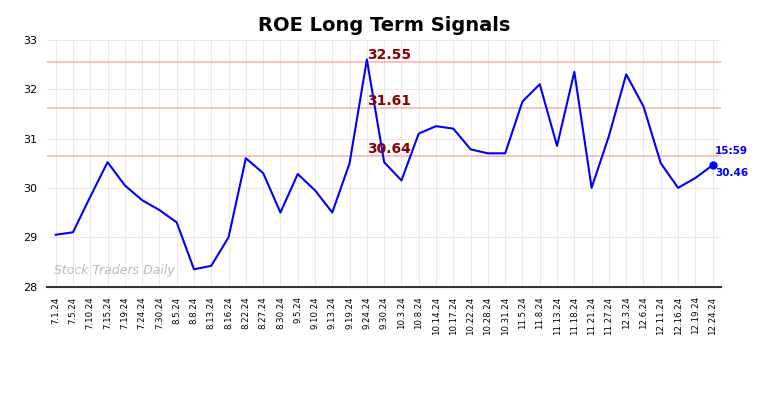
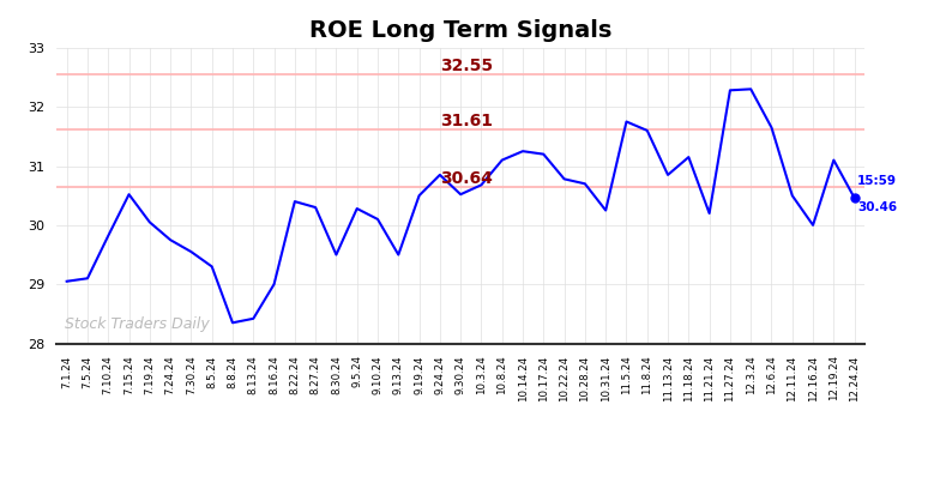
8.22.24: 30.60 -> 30.40
9.10.24: 29.95 -> 30.10
9.24.24: 32.60 -> 30.85
10.3.24: 30.15 -> 30.68
10.31.24: 30.70 -> 30.25
11.8.24: 32.10 -> 31.60
11.18.24: 32.35 -> 31.15
11.21.24: 30.00 -> 30.20
11.27.24: 31.05 -> 32.28
12.19.24: 30.20 -> 31.10
